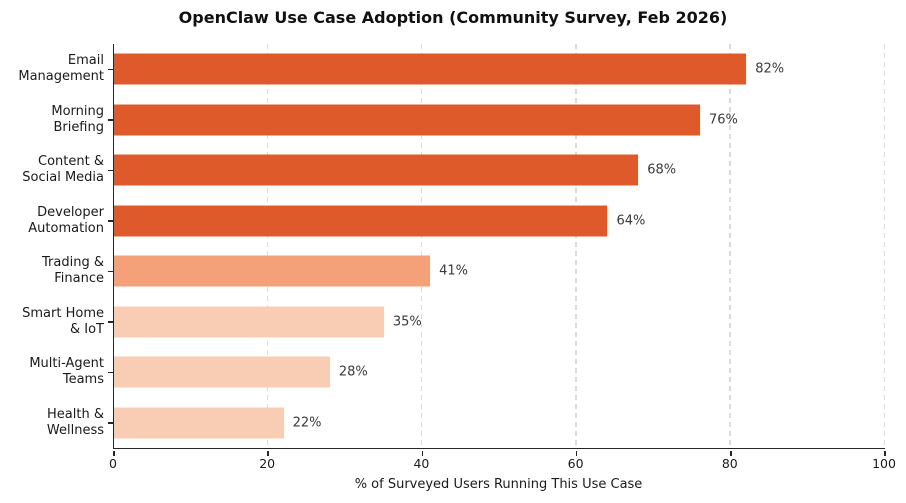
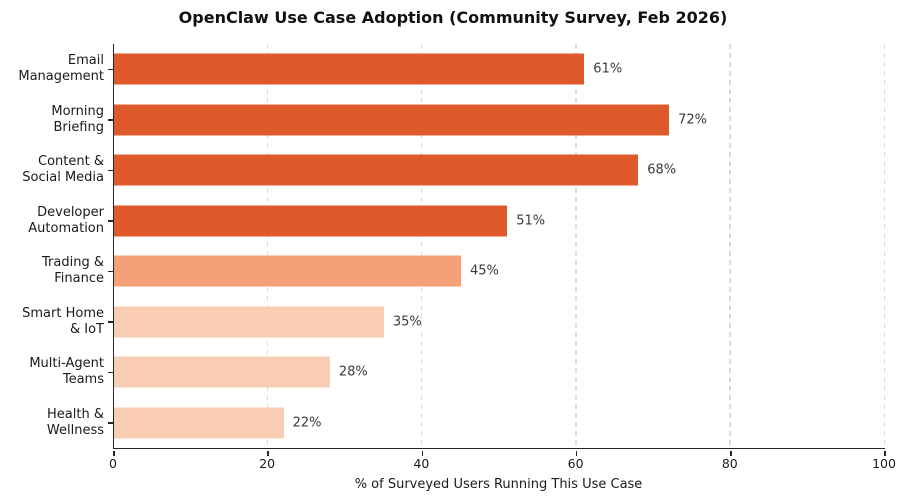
Email Management: 82% -> 61%
Morning Briefing: 76% -> 72%
Developer Automation: 64% -> 51%
Trading & Finance: 41% -> 45%
